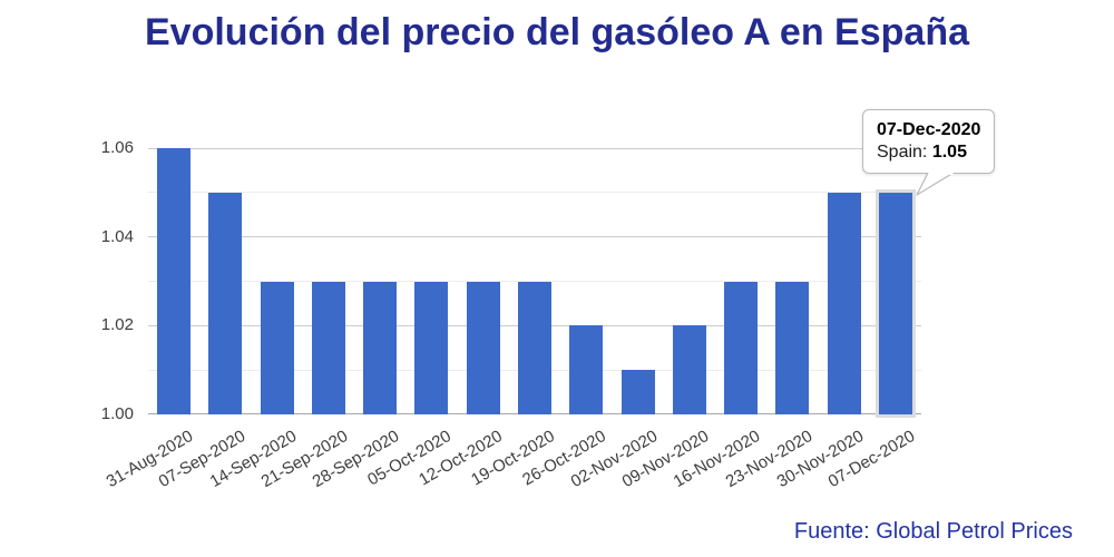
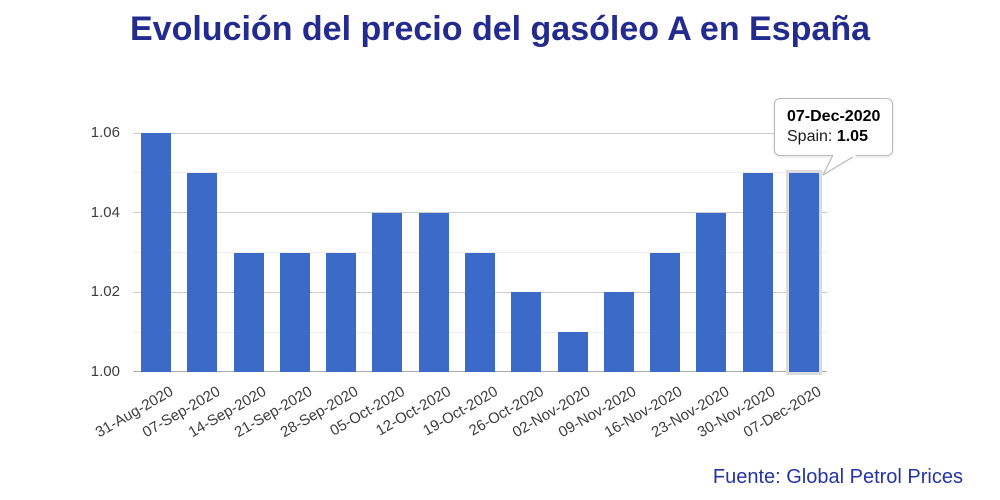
05-Oct-2020: 1.03 -> 1.04
12-Oct-2020: 1.03 -> 1.04
23-Nov-2020: 1.03 -> 1.04
